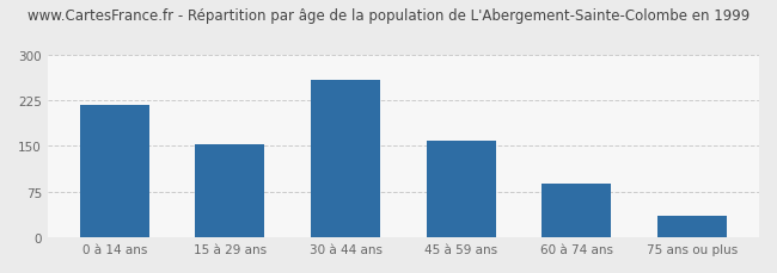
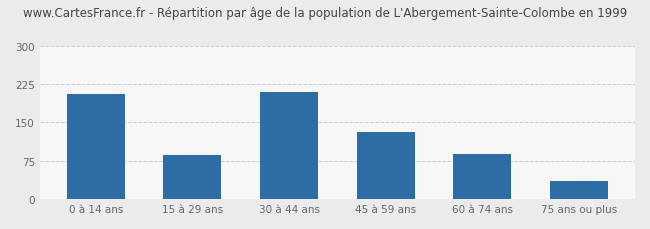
0 à 14 ans: 218 -> 206
15 à 29 ans: 152 -> 86
30 à 44 ans: 258 -> 210
45 à 59 ans: 158 -> 132
